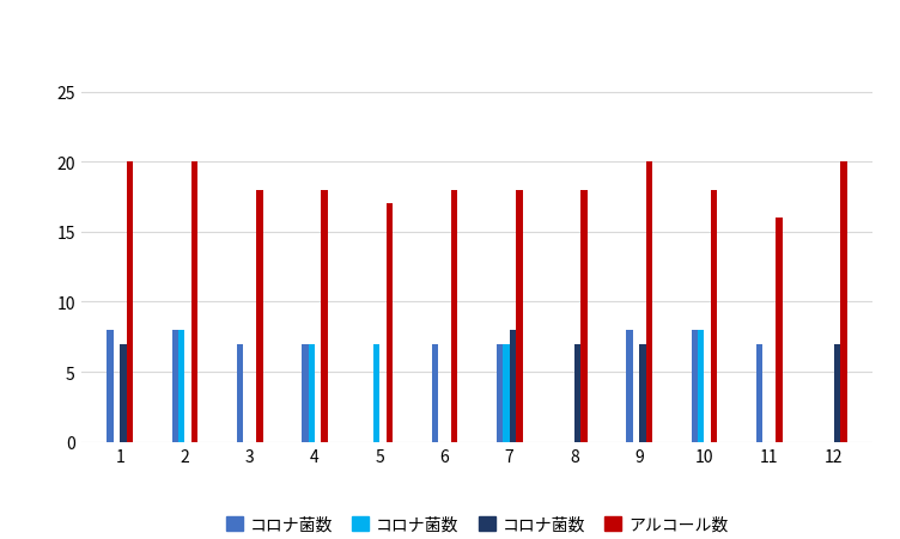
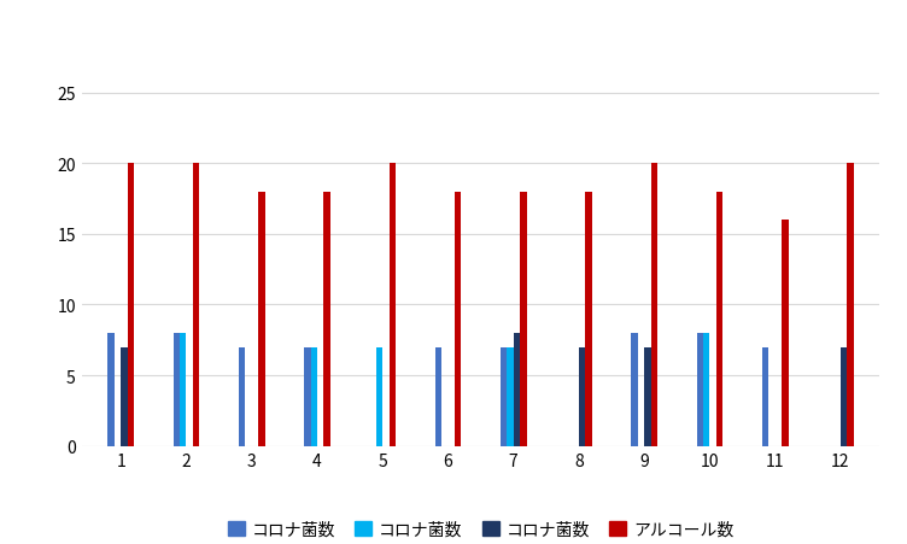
アルコール数/5: 17 -> 20
